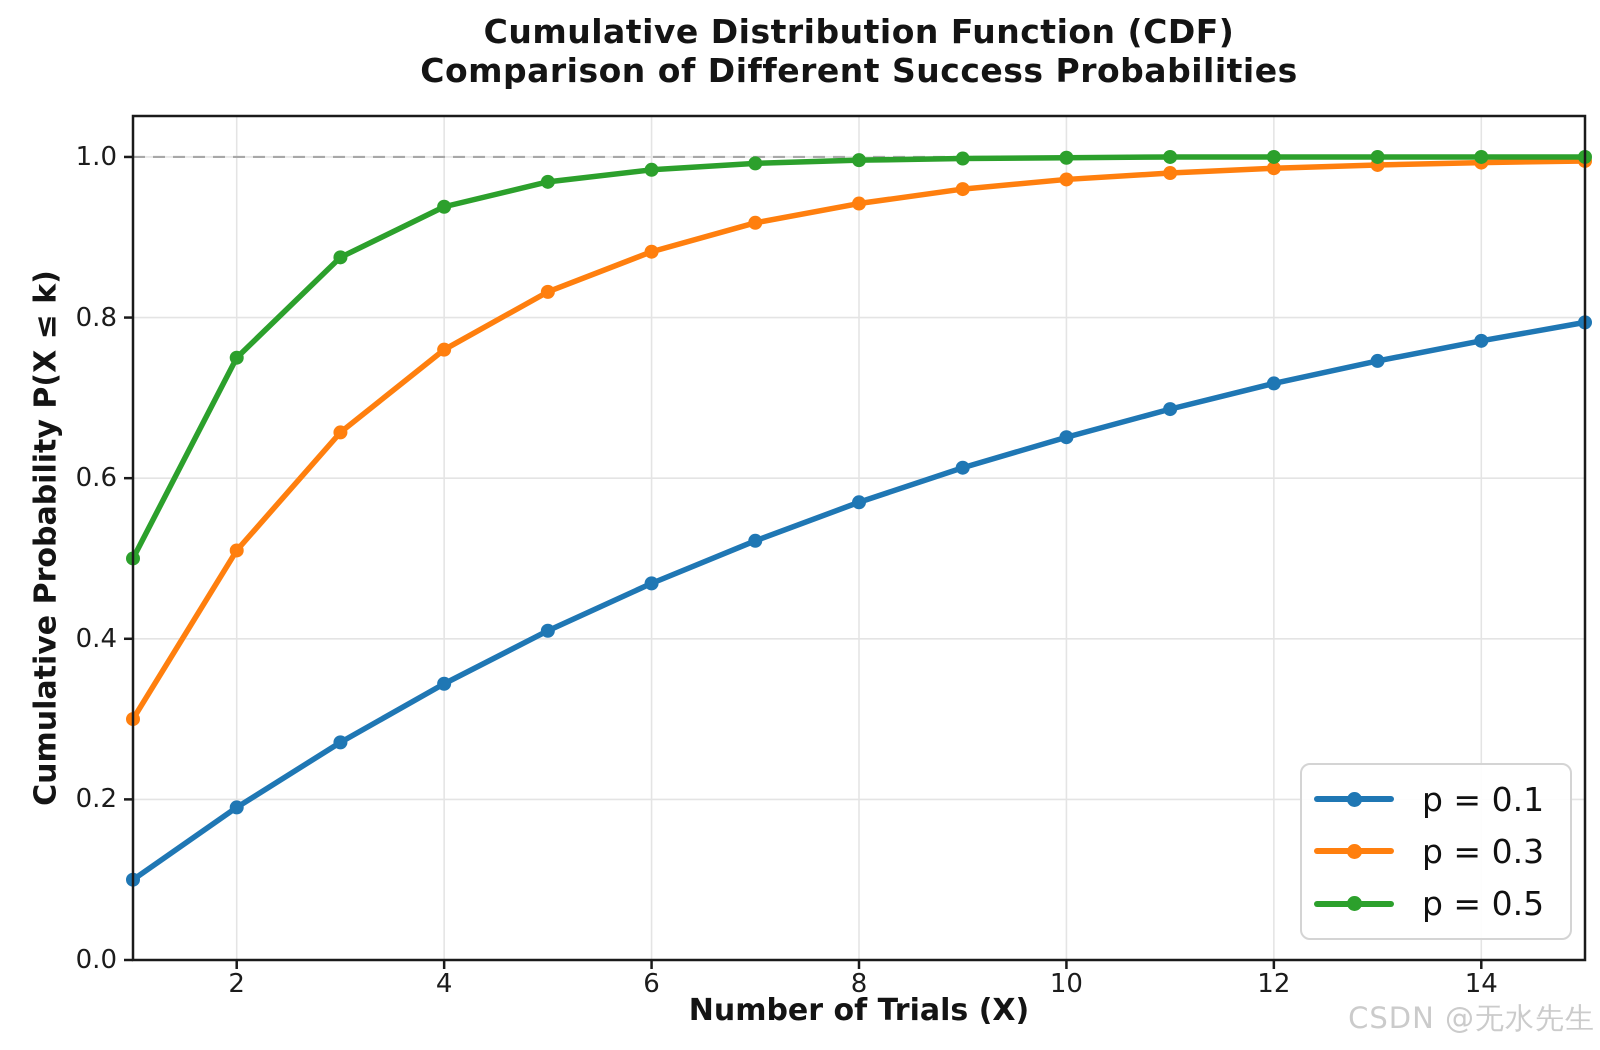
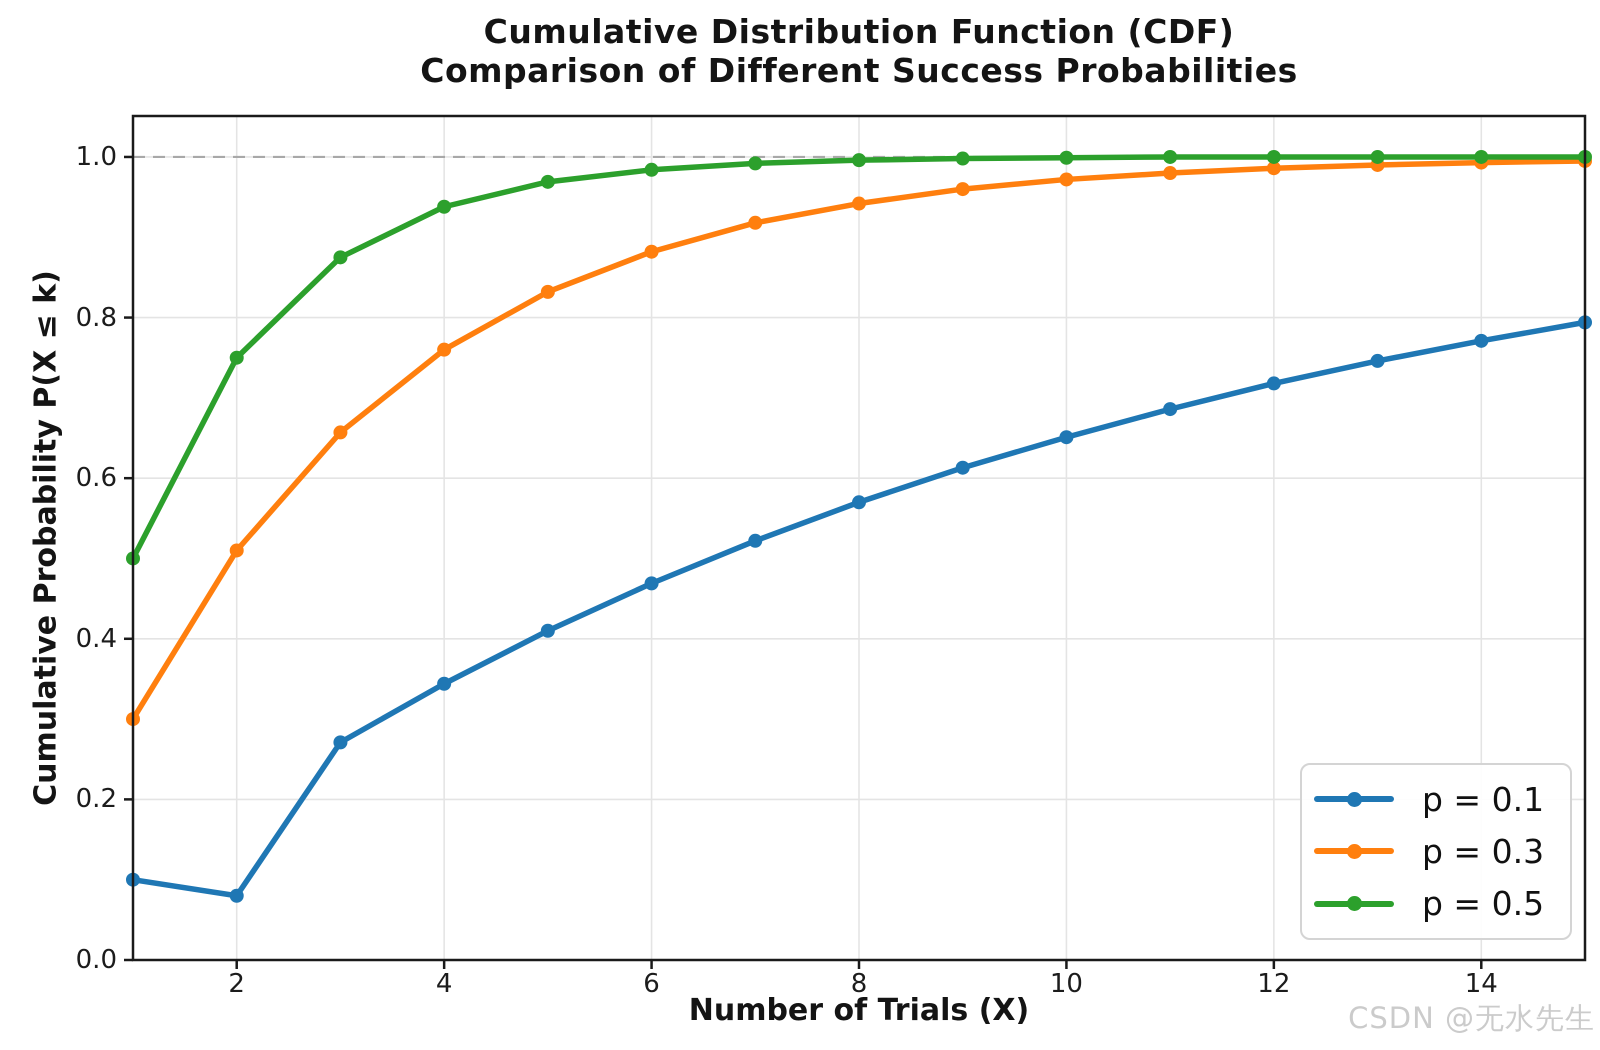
p = 0.1/2: 0.19 -> 0.08
